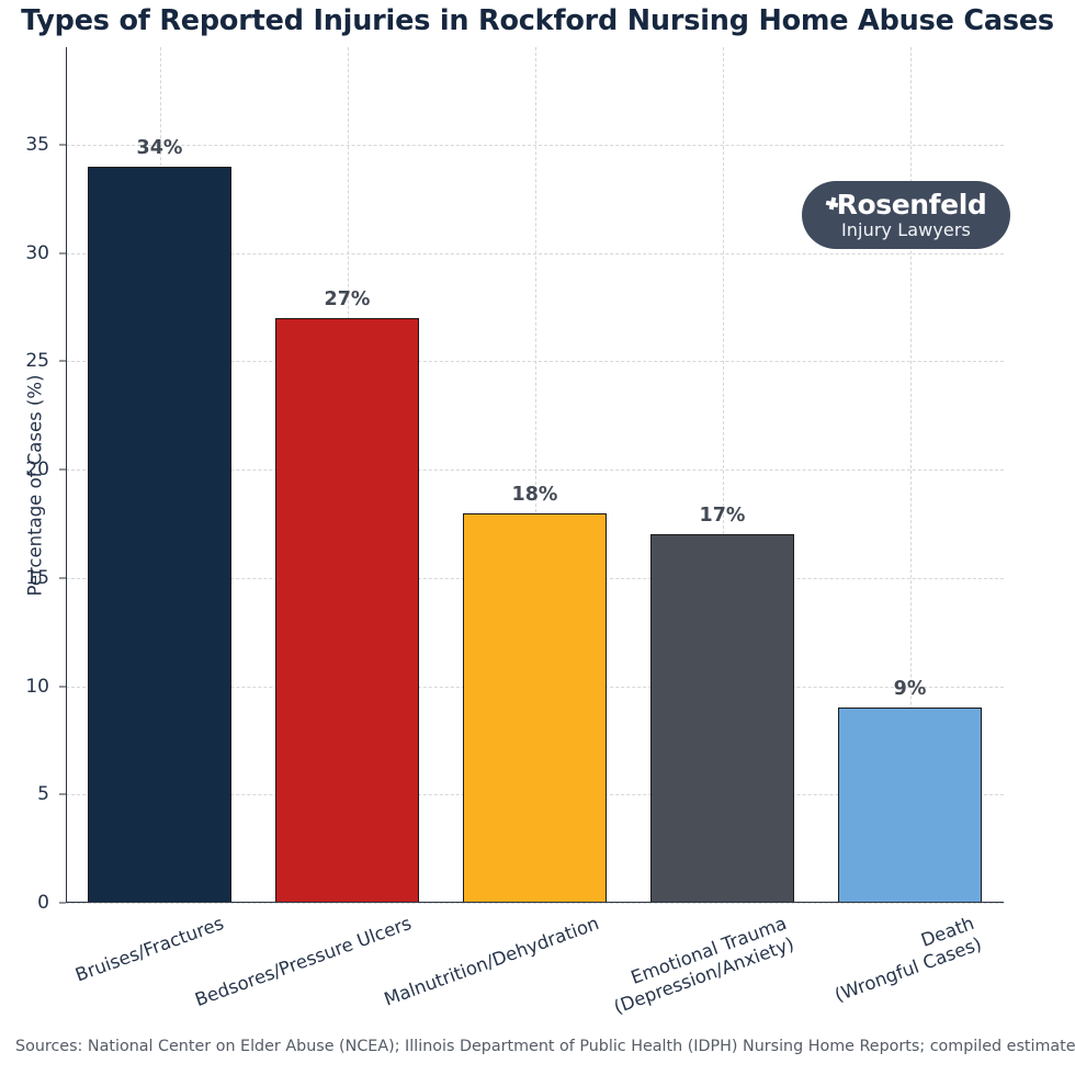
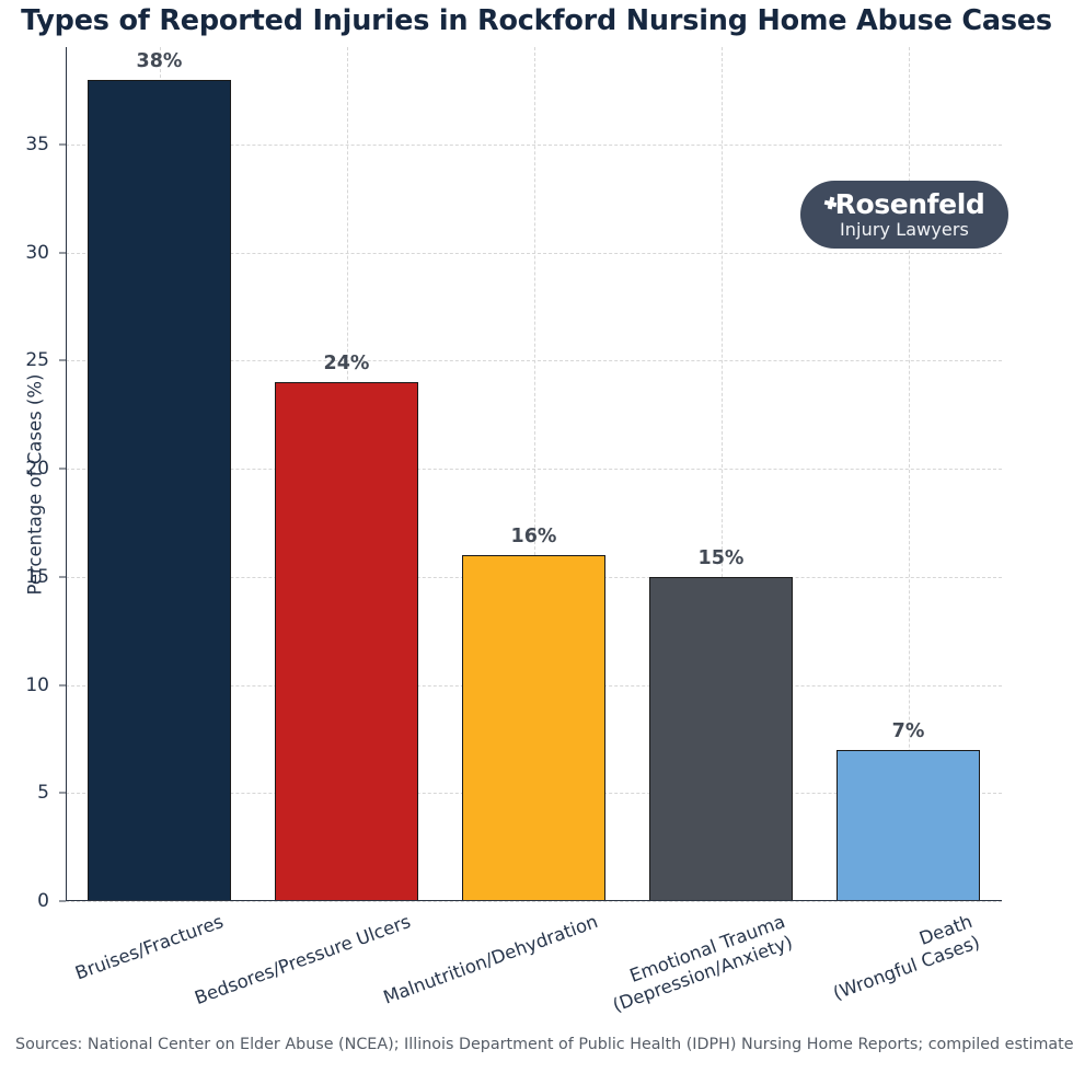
Bruises/Fractures: 34% -> 38%
Bedsores/Pressure Ulcers: 27% -> 24%
Malnutrition/Dehydration: 18% -> 16%
Emotional Trauma (Depression/Anxiety): 17% -> 15%
Death (Wrongful Cases): 9% -> 7%
